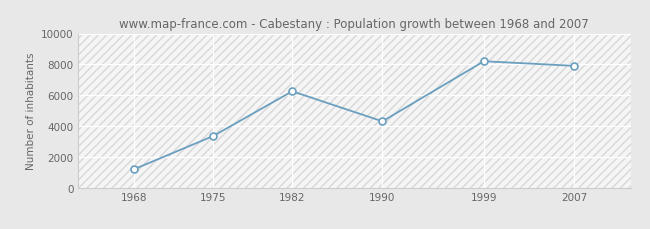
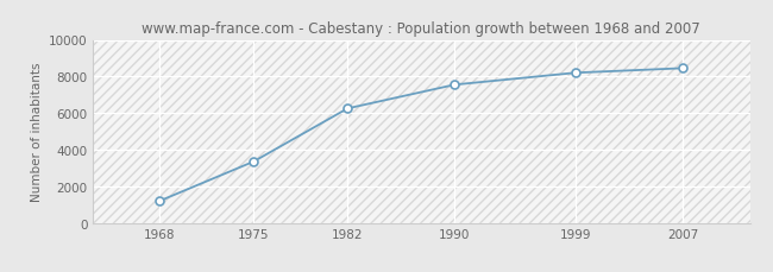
1990: 4300 -> 7600
2007: 7900 -> 8400
